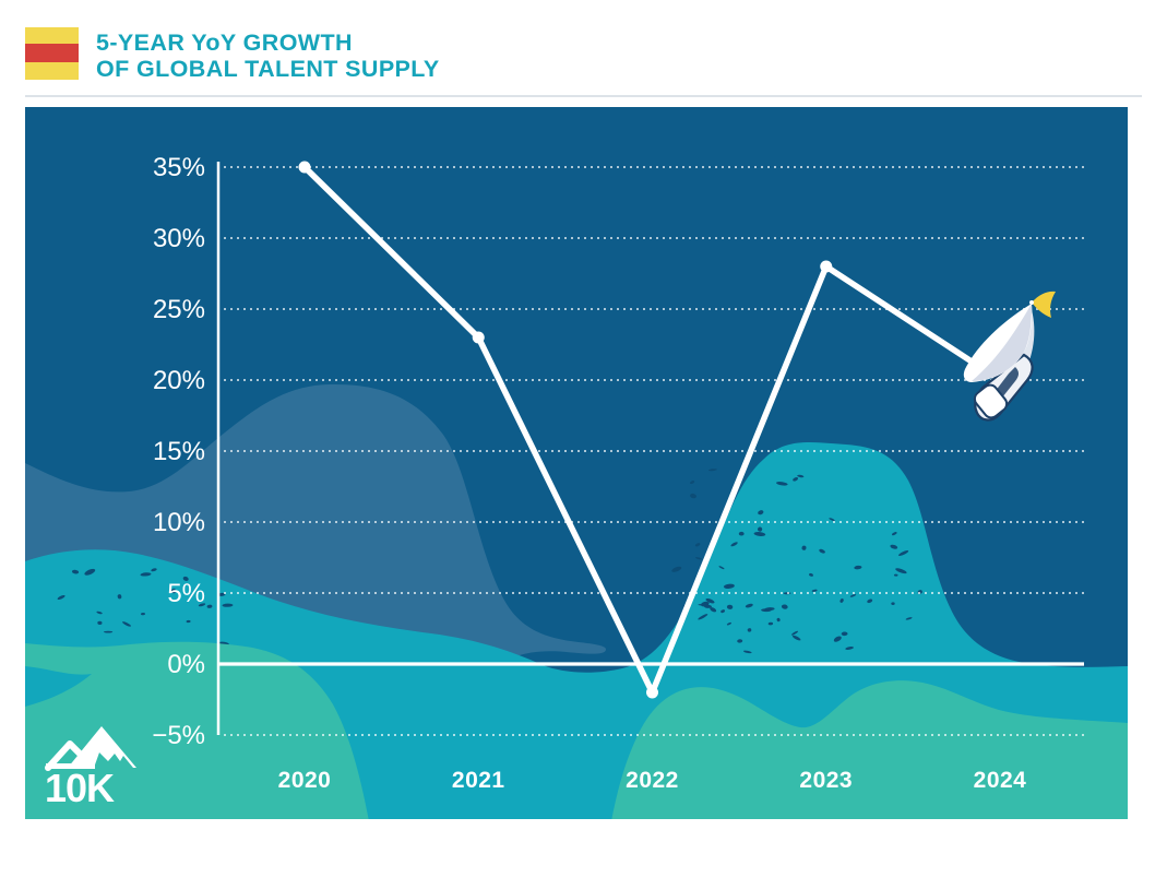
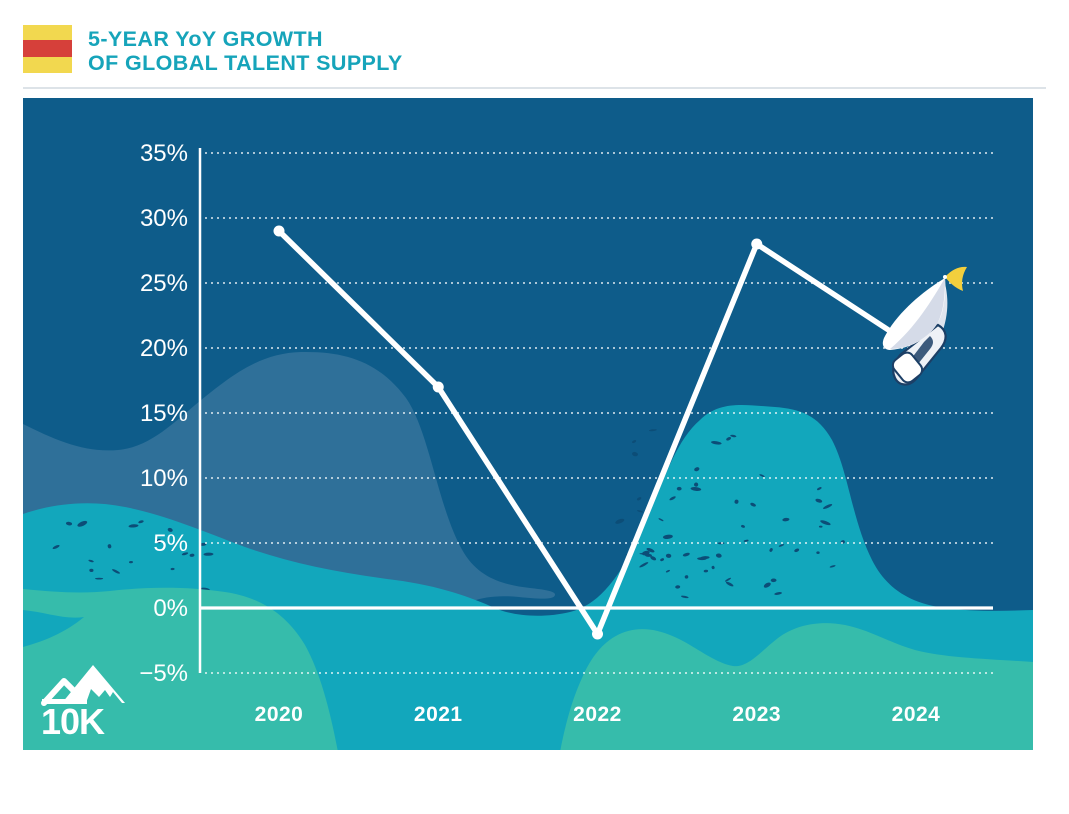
2020: 35% -> 29%
2021: 23% -> 17%
